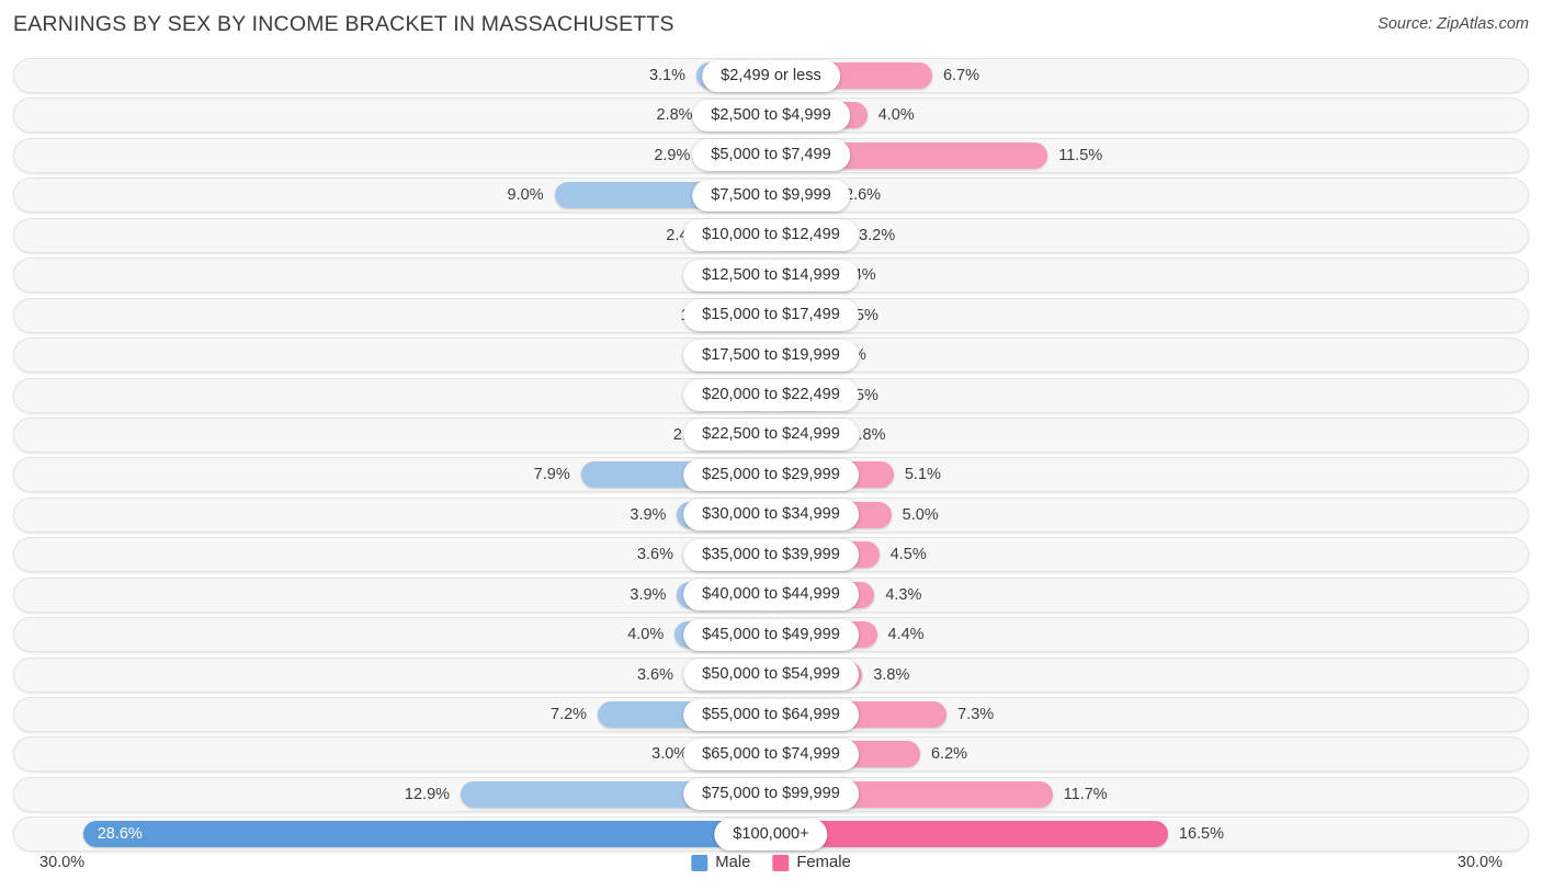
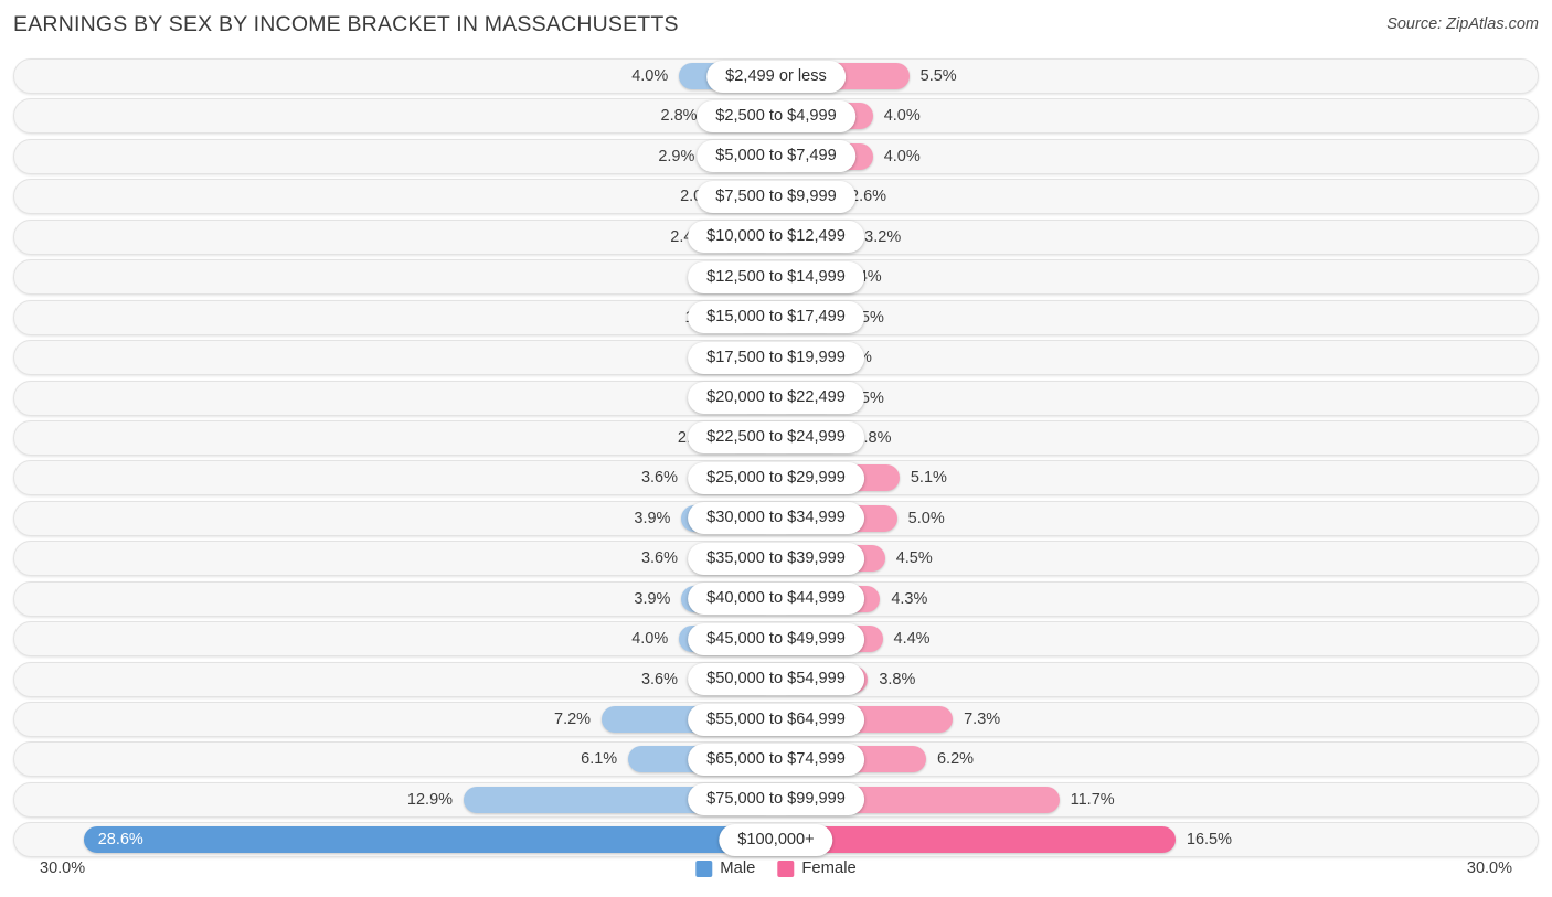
Male/$2,499 or less: 3.1% -> 4.0%
Female/$2,499 or less: 6.7% -> 5.5%
Female/$5,000 to $7,499: 11.5% -> 4.0%
Male/$7,500 to $9,999: 9.0% -> 2.0%
Male/$25,000 to $29,999: 7.9% -> 3.6%
Male/$65,000 to $74,999: 3.0% -> 6.1%
